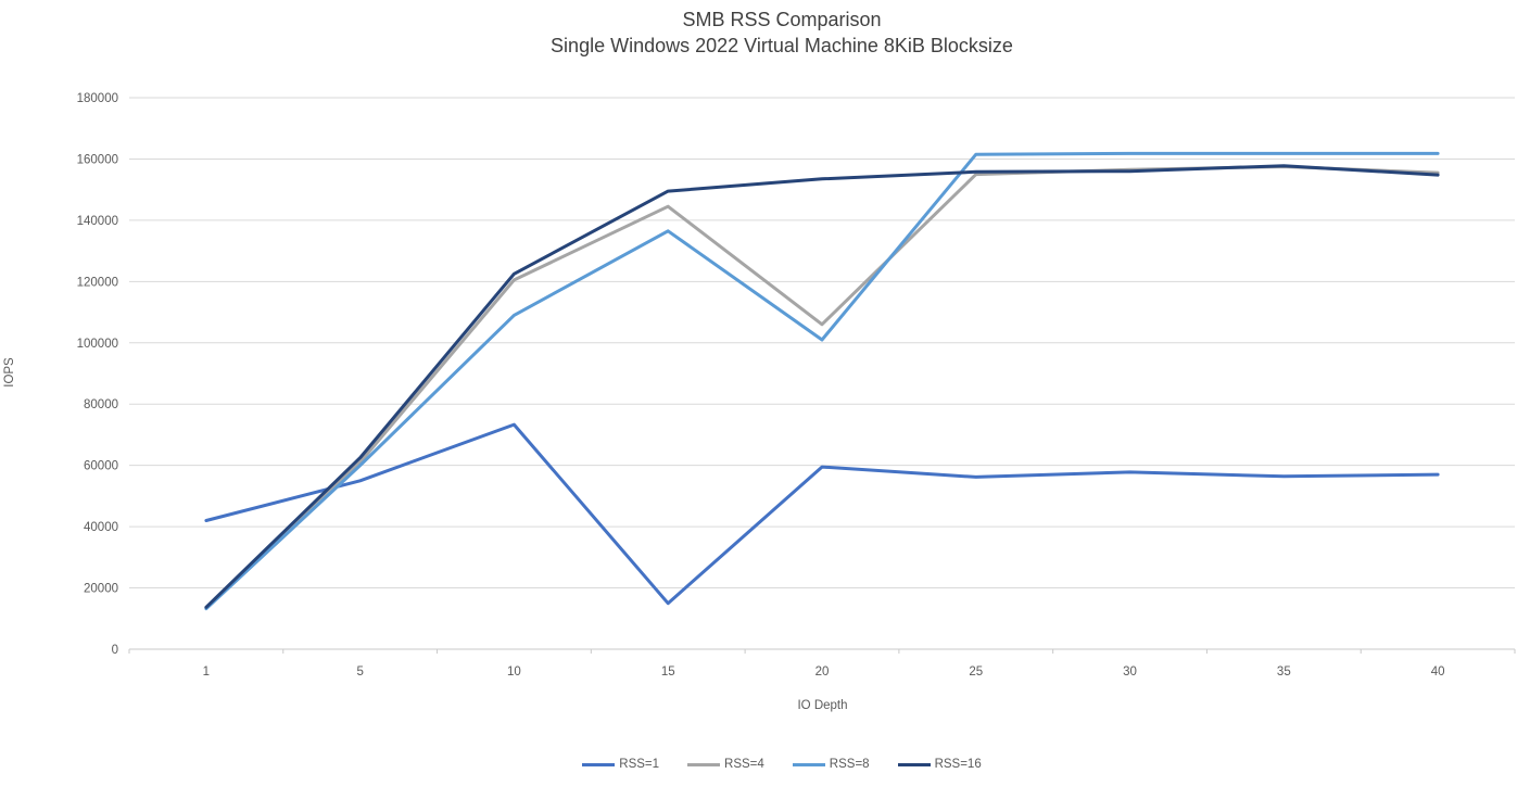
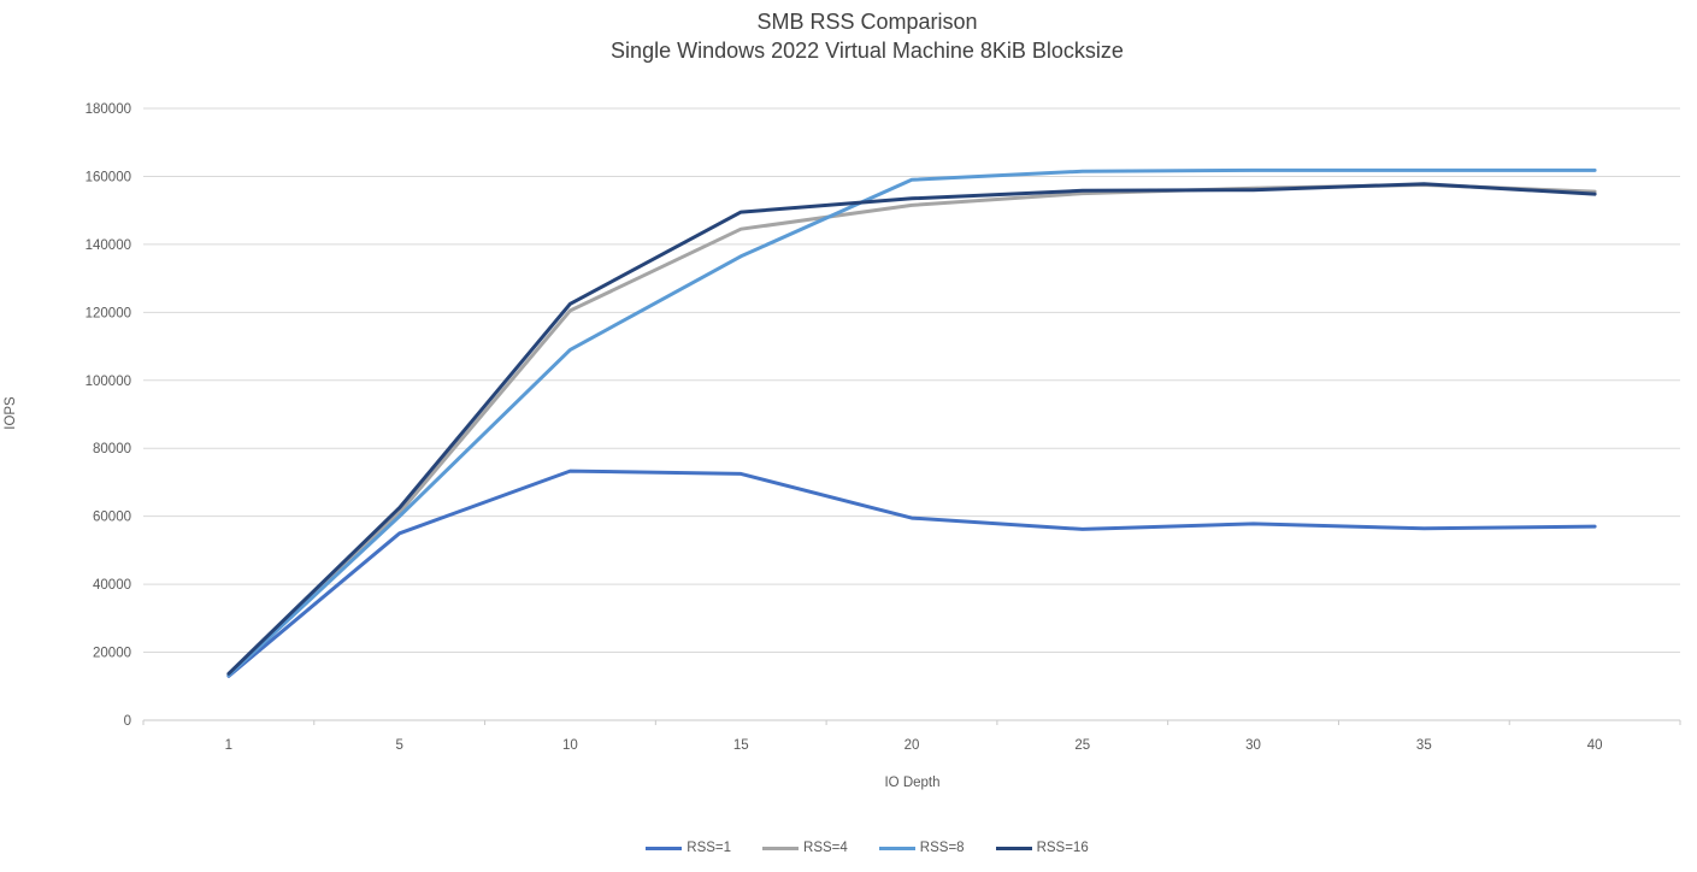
RSS=1/1: 42000 -> 13000
RSS=1/15: 15000 -> 72000
RSS=4/20: 106000 -> 152000
RSS=8/20: 101000 -> 159000
